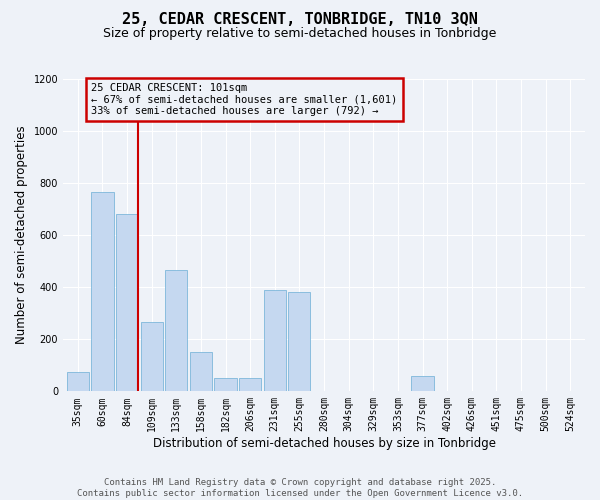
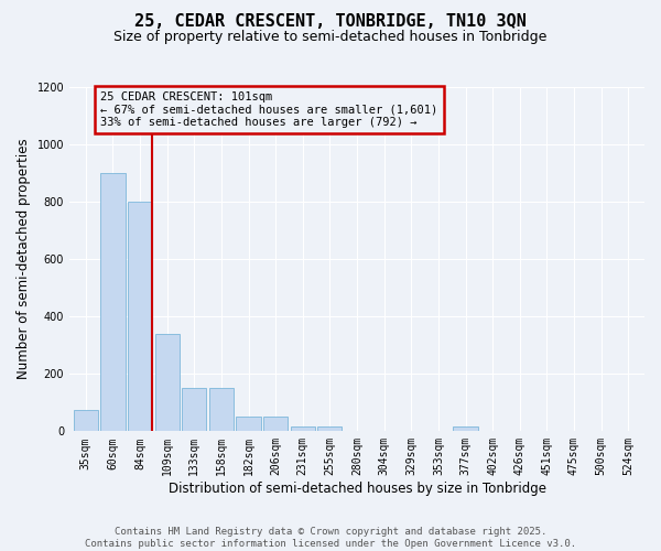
60sqm: 765 -> 900
84sqm: 680 -> 800
109sqm: 265 -> 340
133sqm: 465 -> 150
231sqm: 390 -> 15
255sqm: 380 -> 15
377sqm: 60 -> 15
